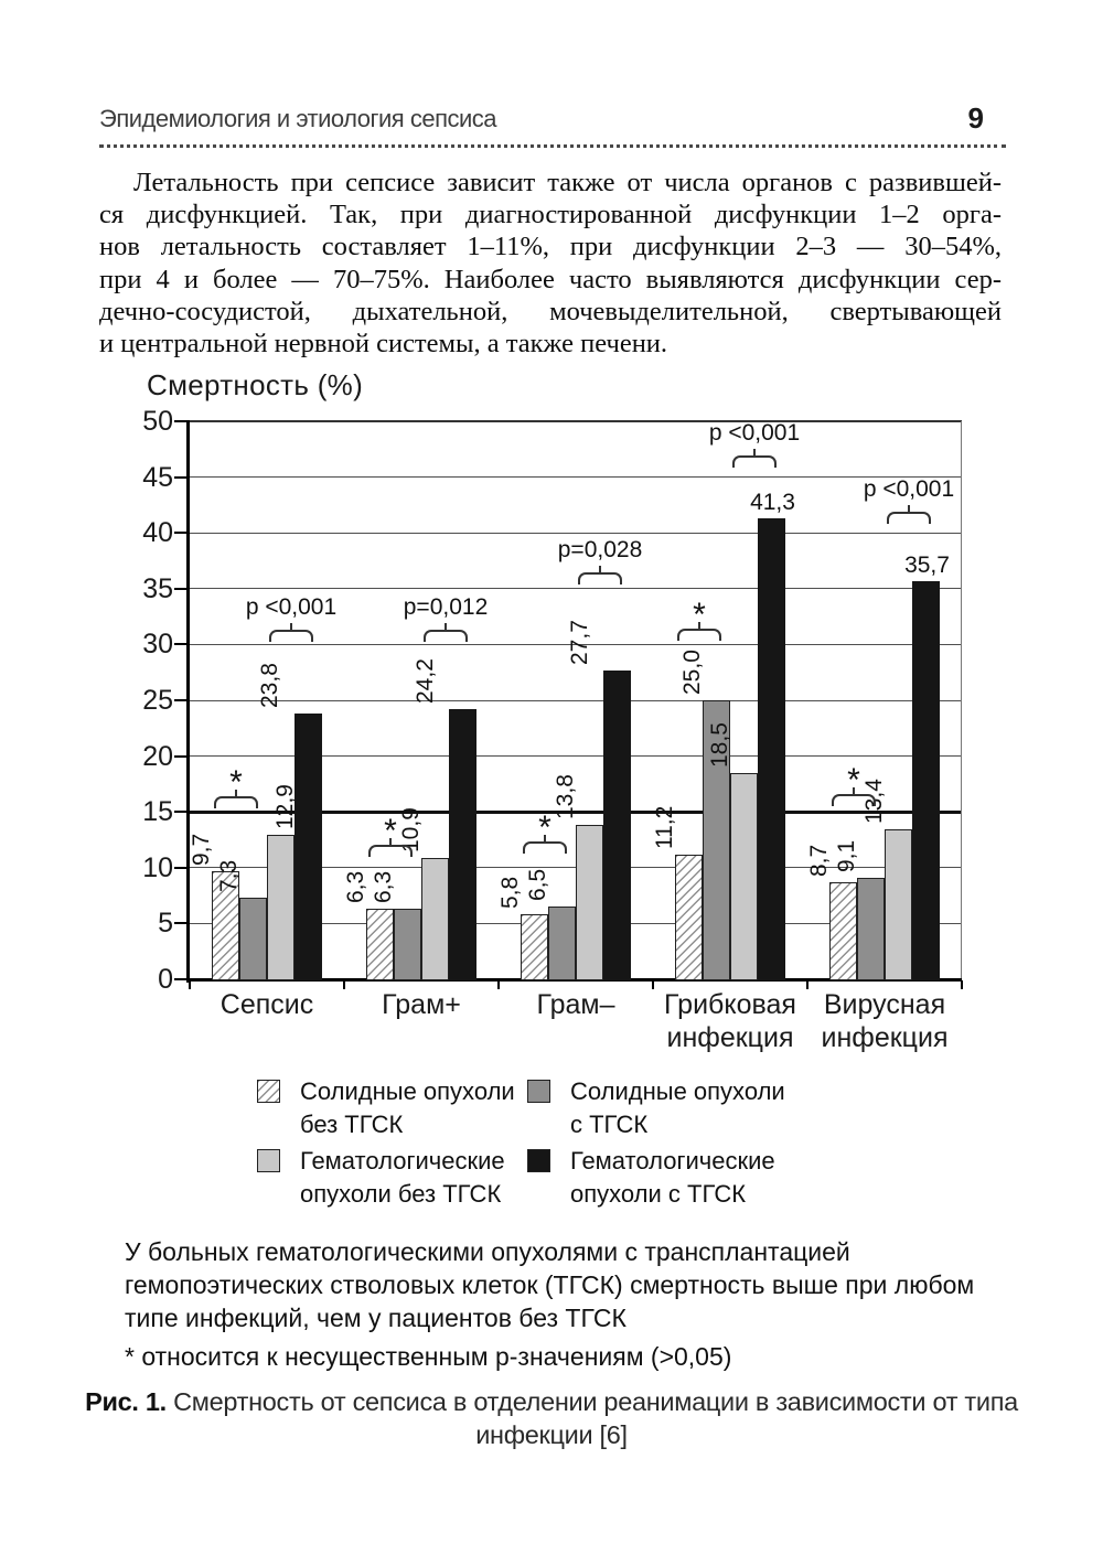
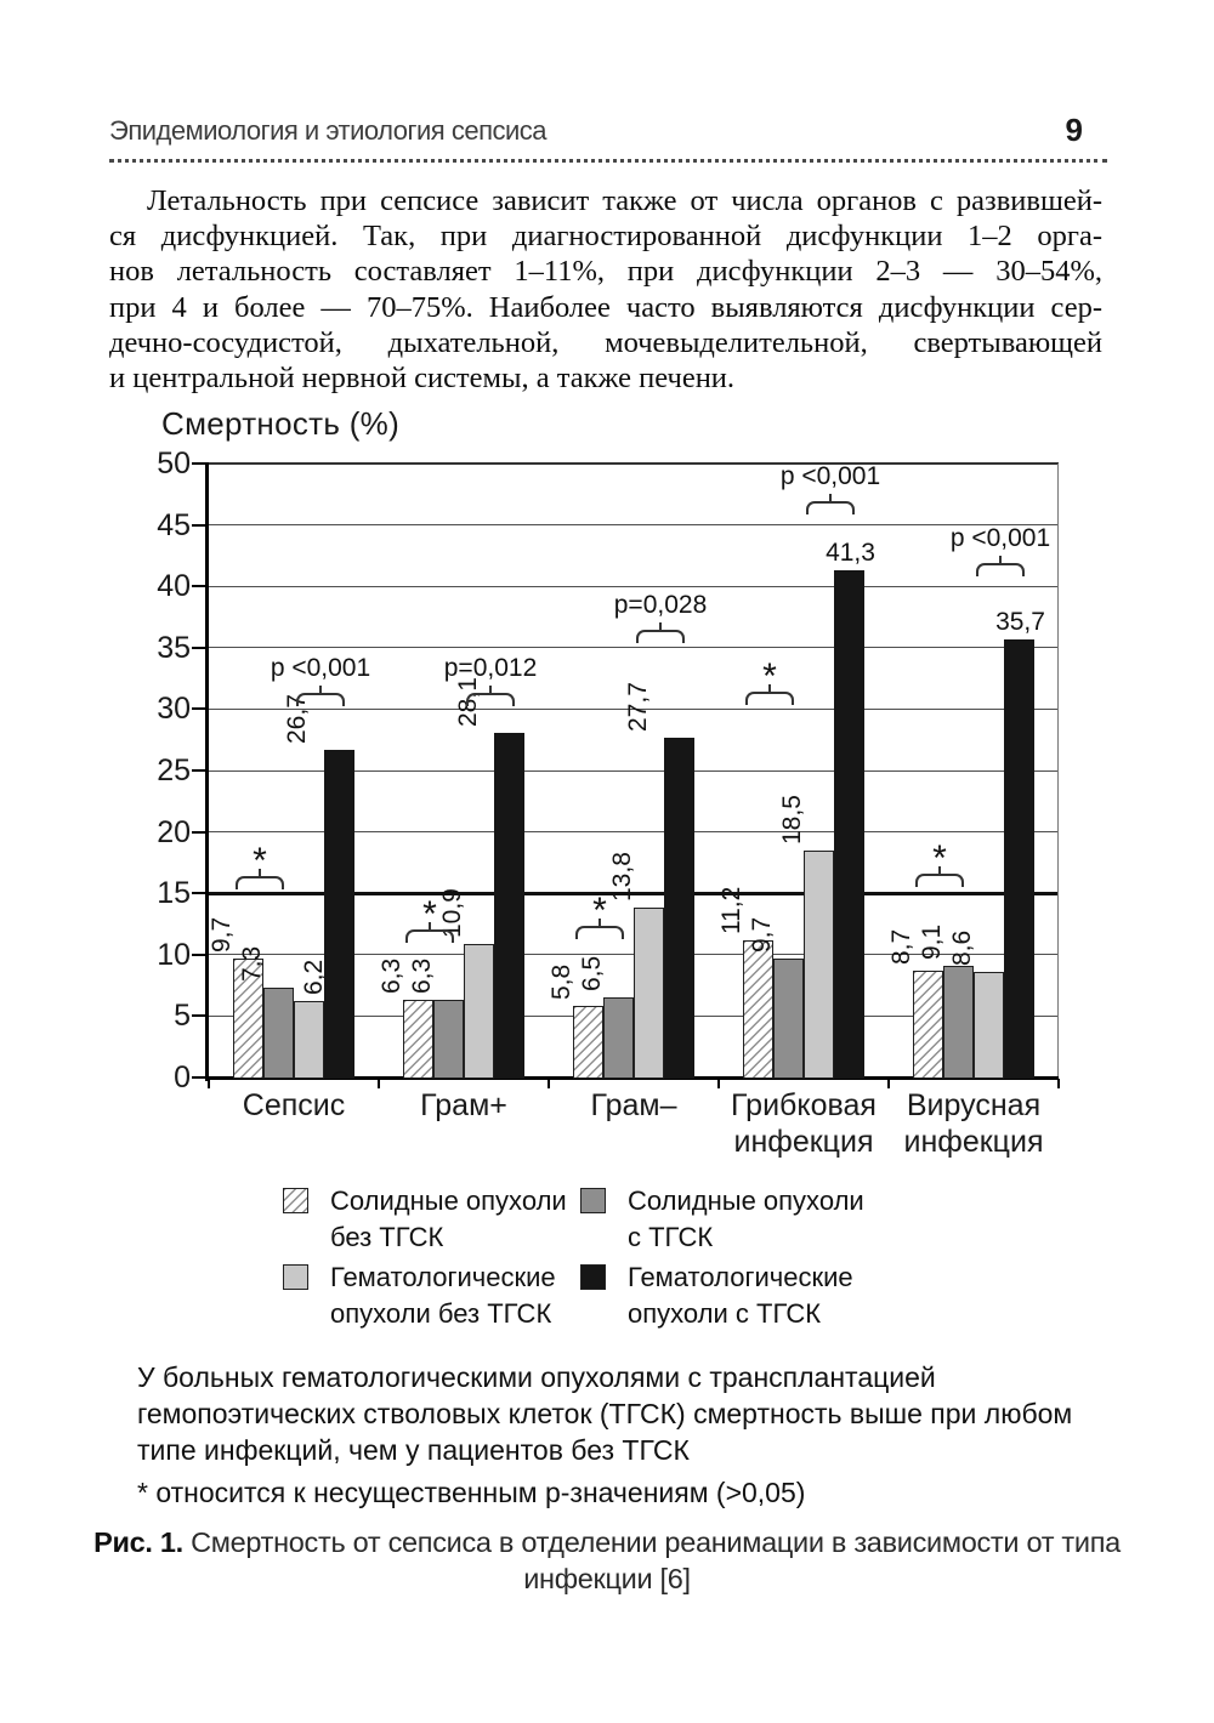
Гематологические опухоли без ТГСК/Сепсис: 12,9 -> 6,2
Гематологические опухоли с ТГСК/Сепсис: 23,8 -> 26,7
Гематологические опухоли с ТГСК/Грам+: 24,2 -> 28,1
Солидные опухоли с ТГСК/Грибковая инфекция: 25,0 -> 9,7
Гематологические опухоли без ТГСК/Вирусная инфекция: 13,4 -> 8,6
